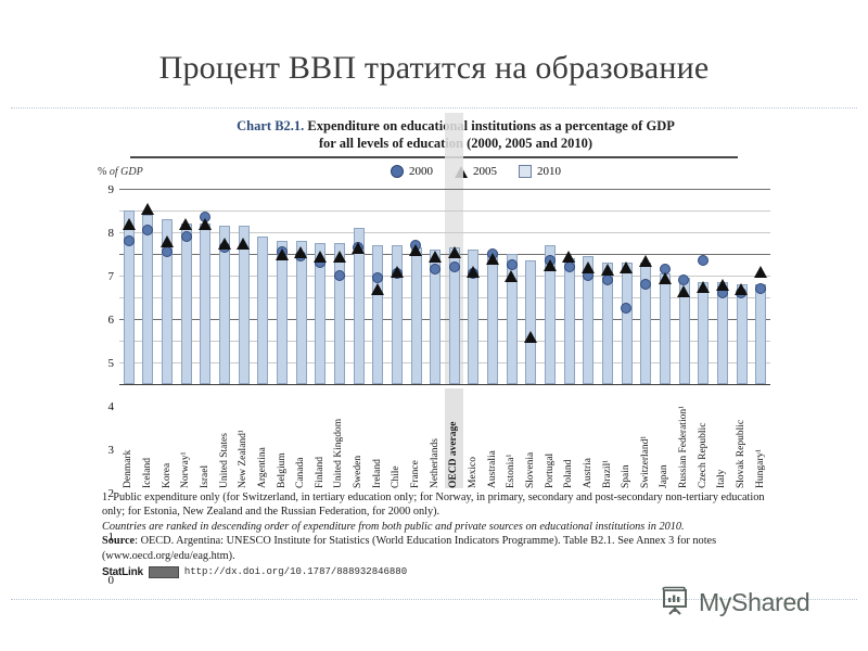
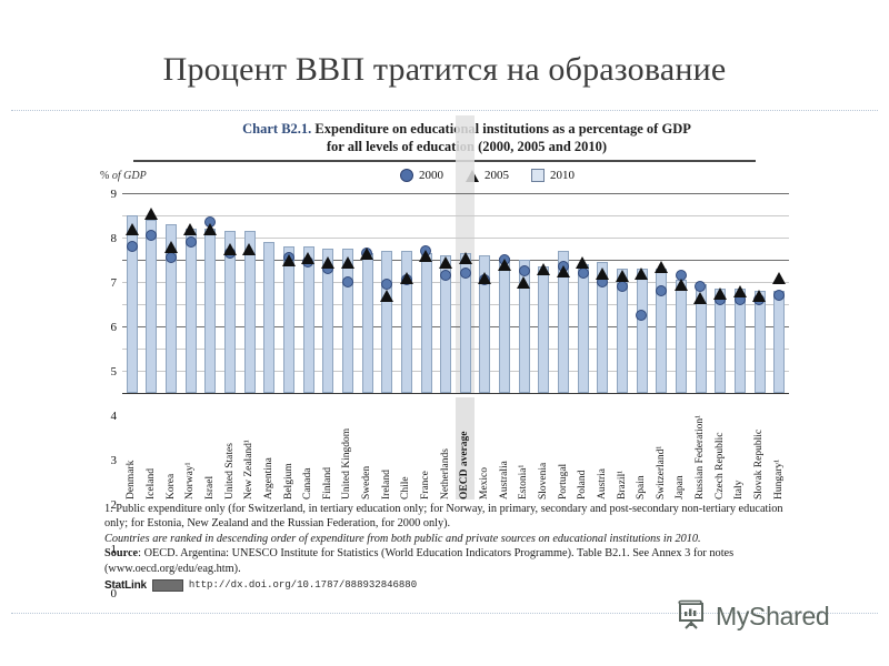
2010/Sweden: 7.2 -> 6.3
2005/Slovenia: 2.2 -> 5.6
2000/Czech Republic: 5.7 -> 4.2
